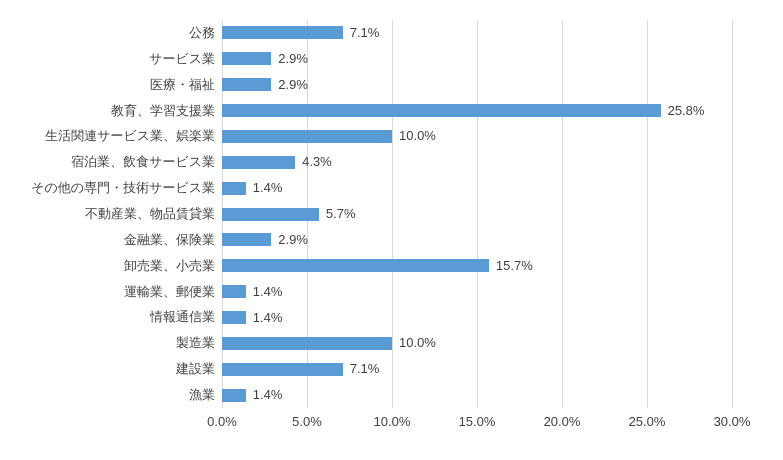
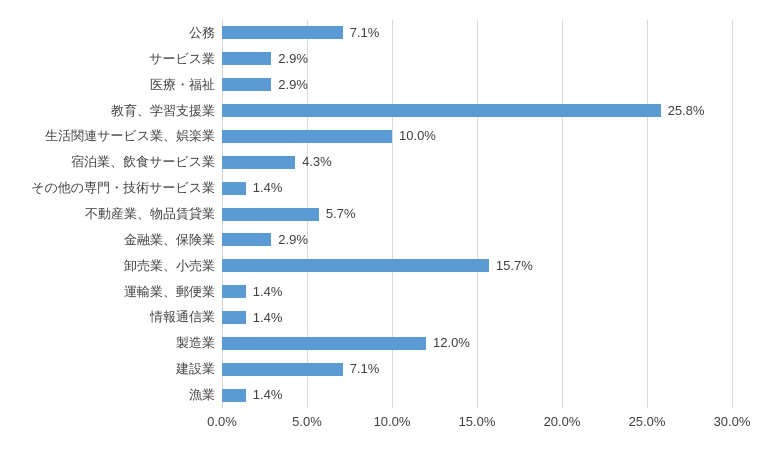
製造業: 10.0% -> 12.0%
